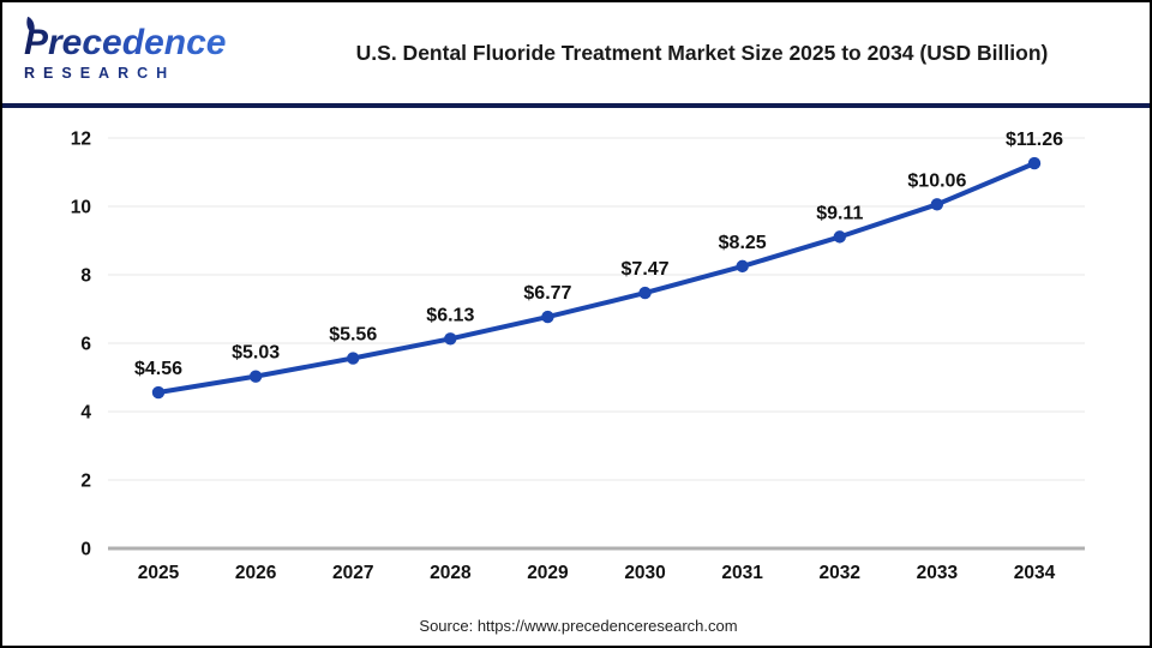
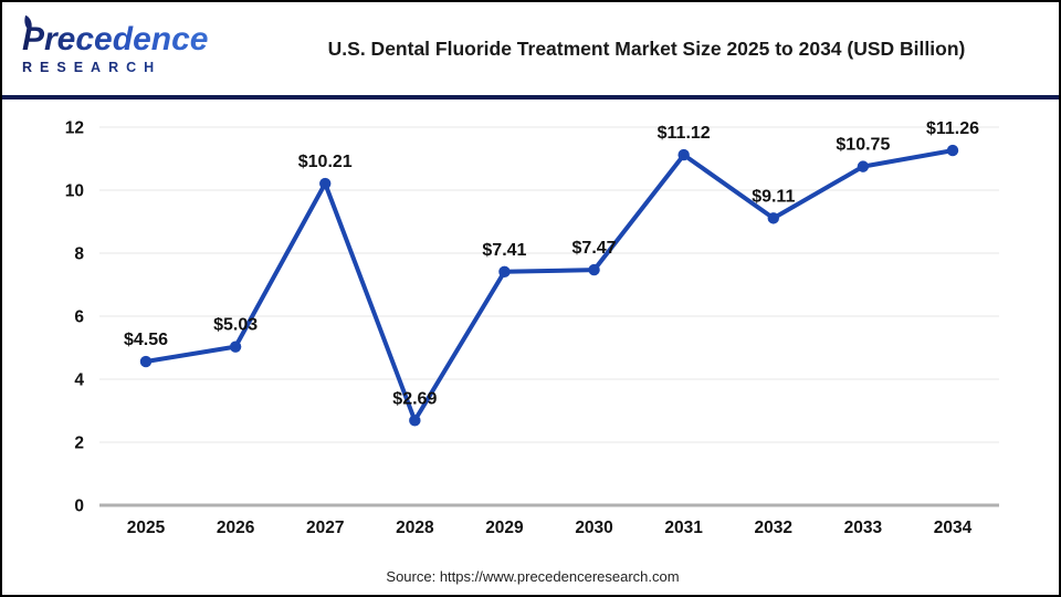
2027: $5.56 -> $10.21
2028: $6.13 -> $2.69
2029: $6.77 -> $7.41
2031: $8.25 -> $11.12
2033: $10.06 -> $10.75
